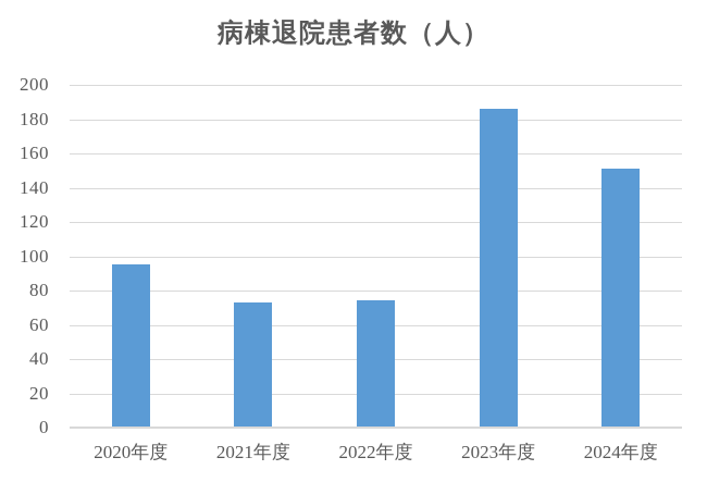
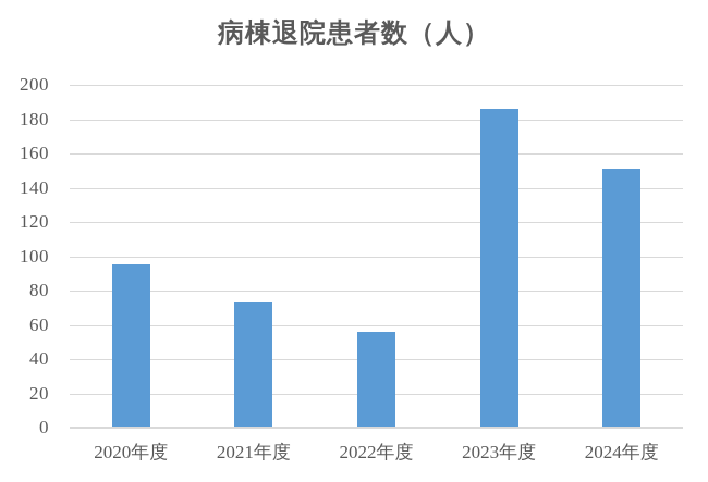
2022年度: 74 -> 56
